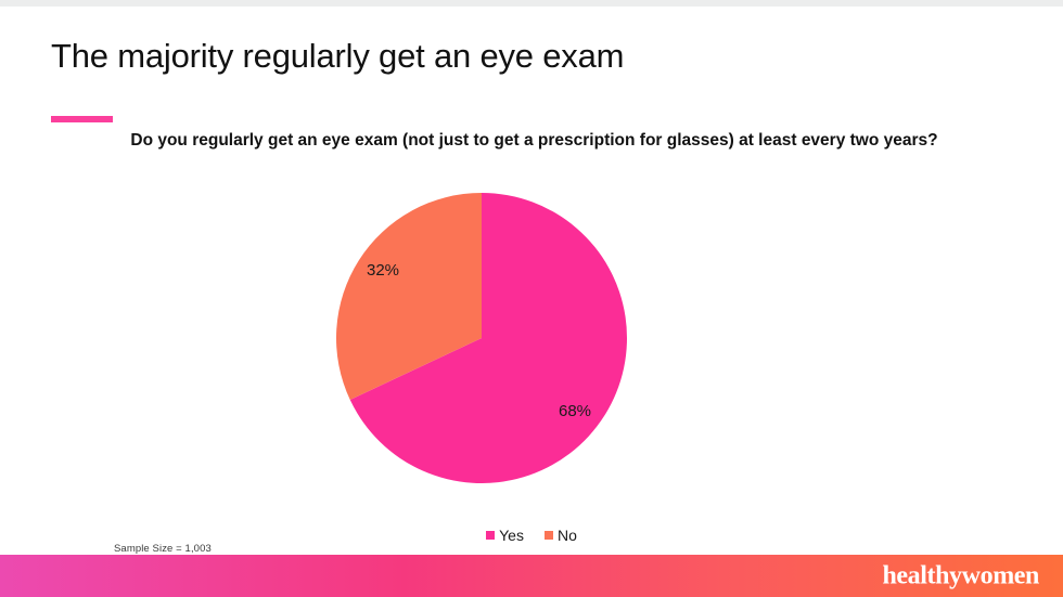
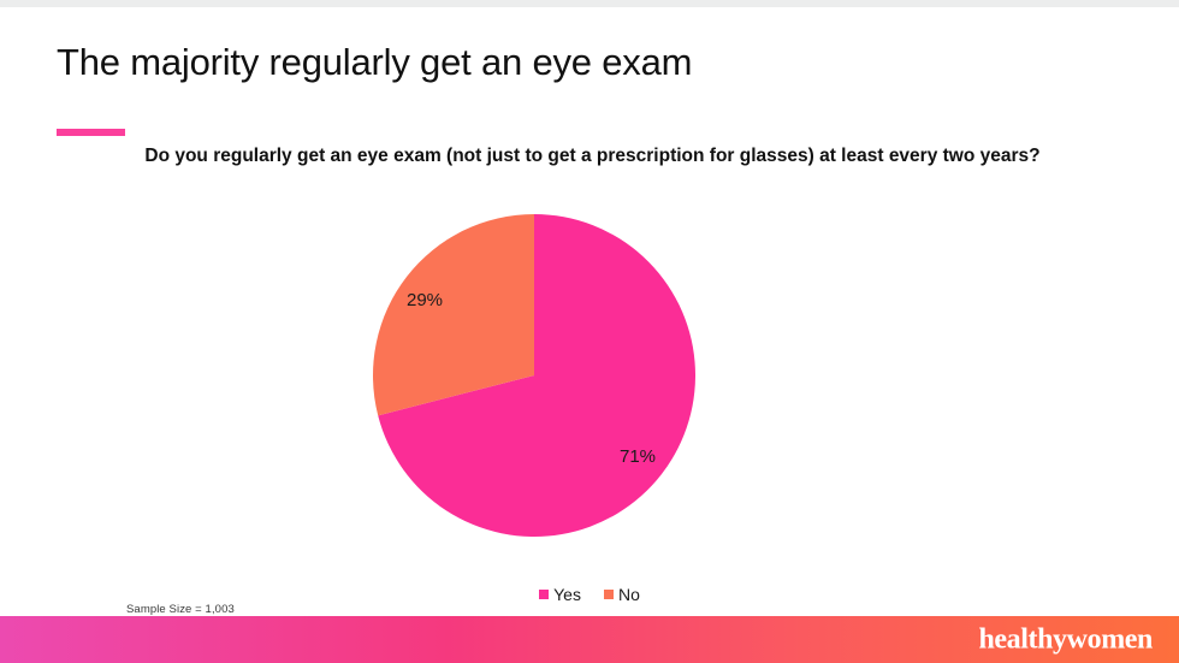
Yes: 68% -> 71%
No: 32% -> 29%
